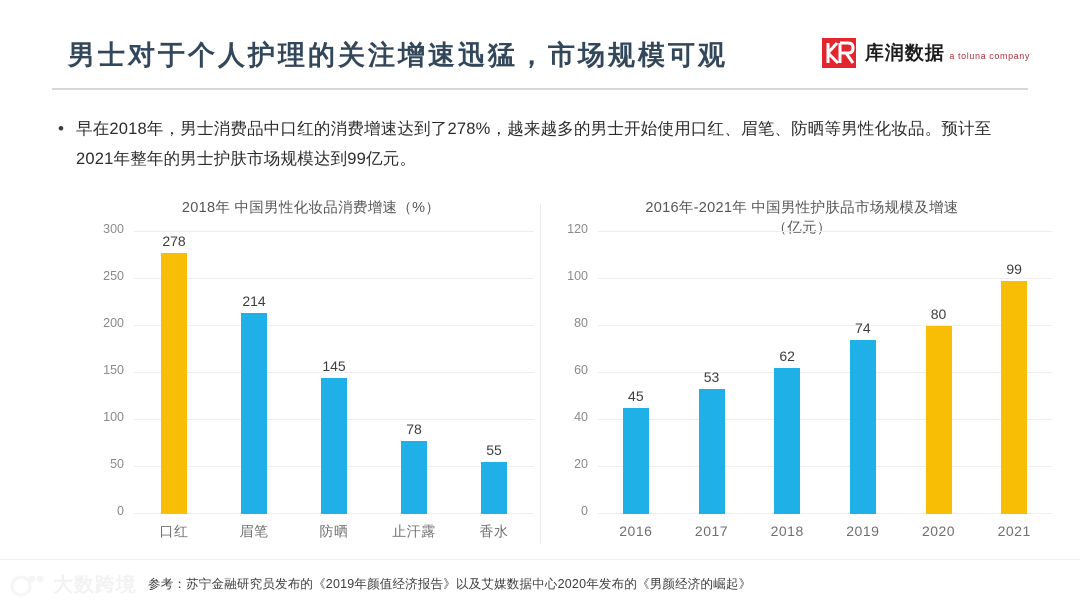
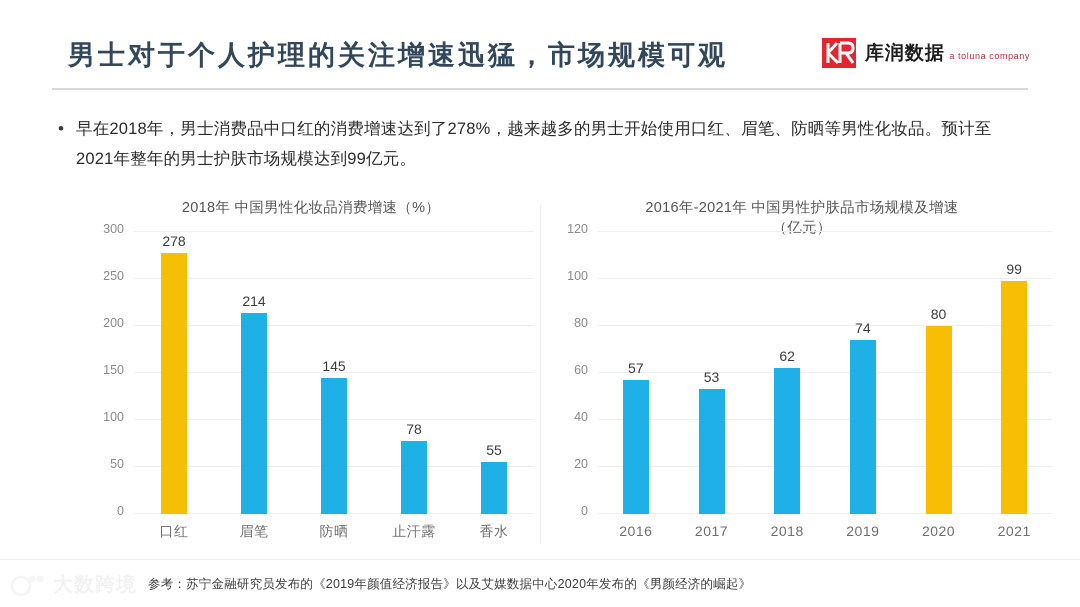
2016年-2021年 中国男性护肤品市场规模及增速 （亿元）/2016: 45 -> 57
